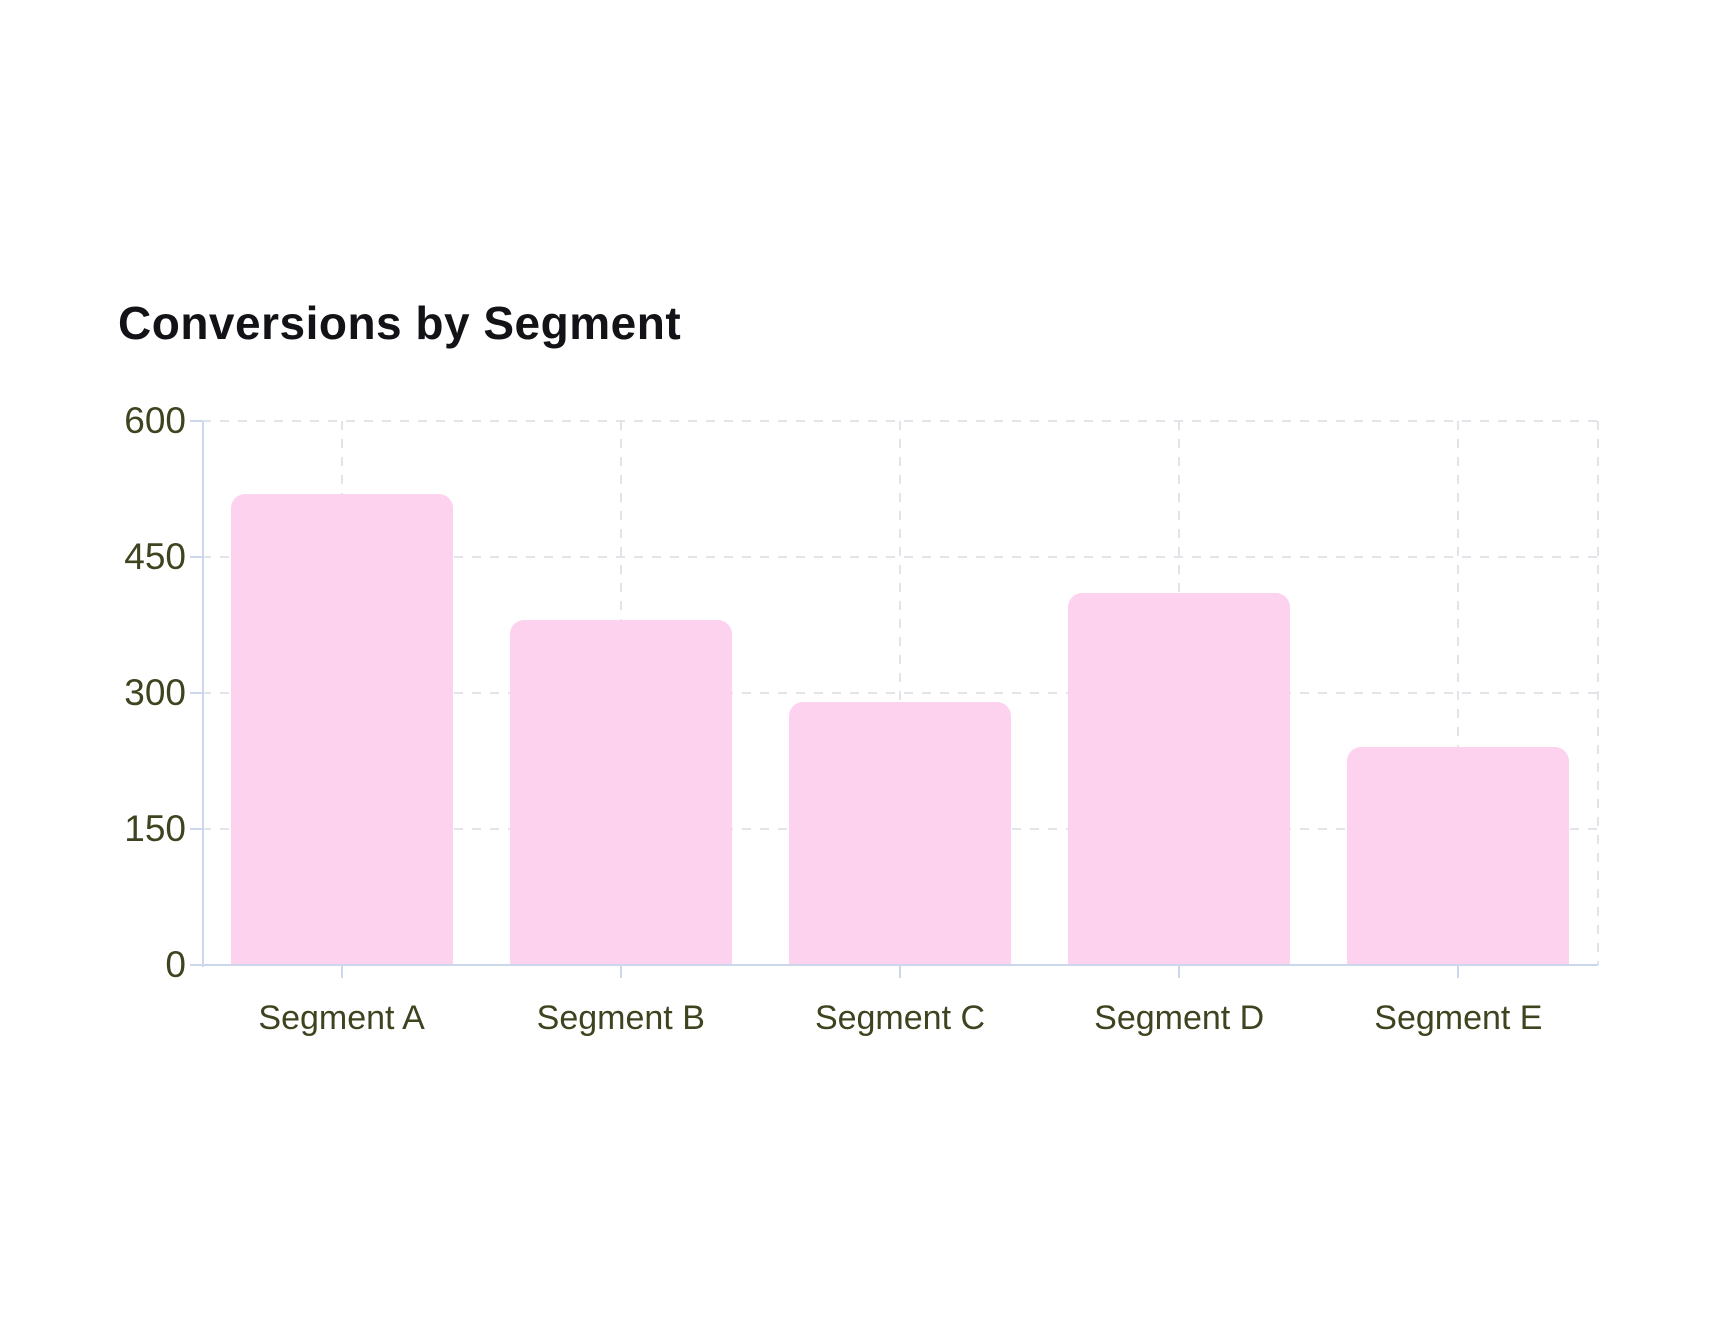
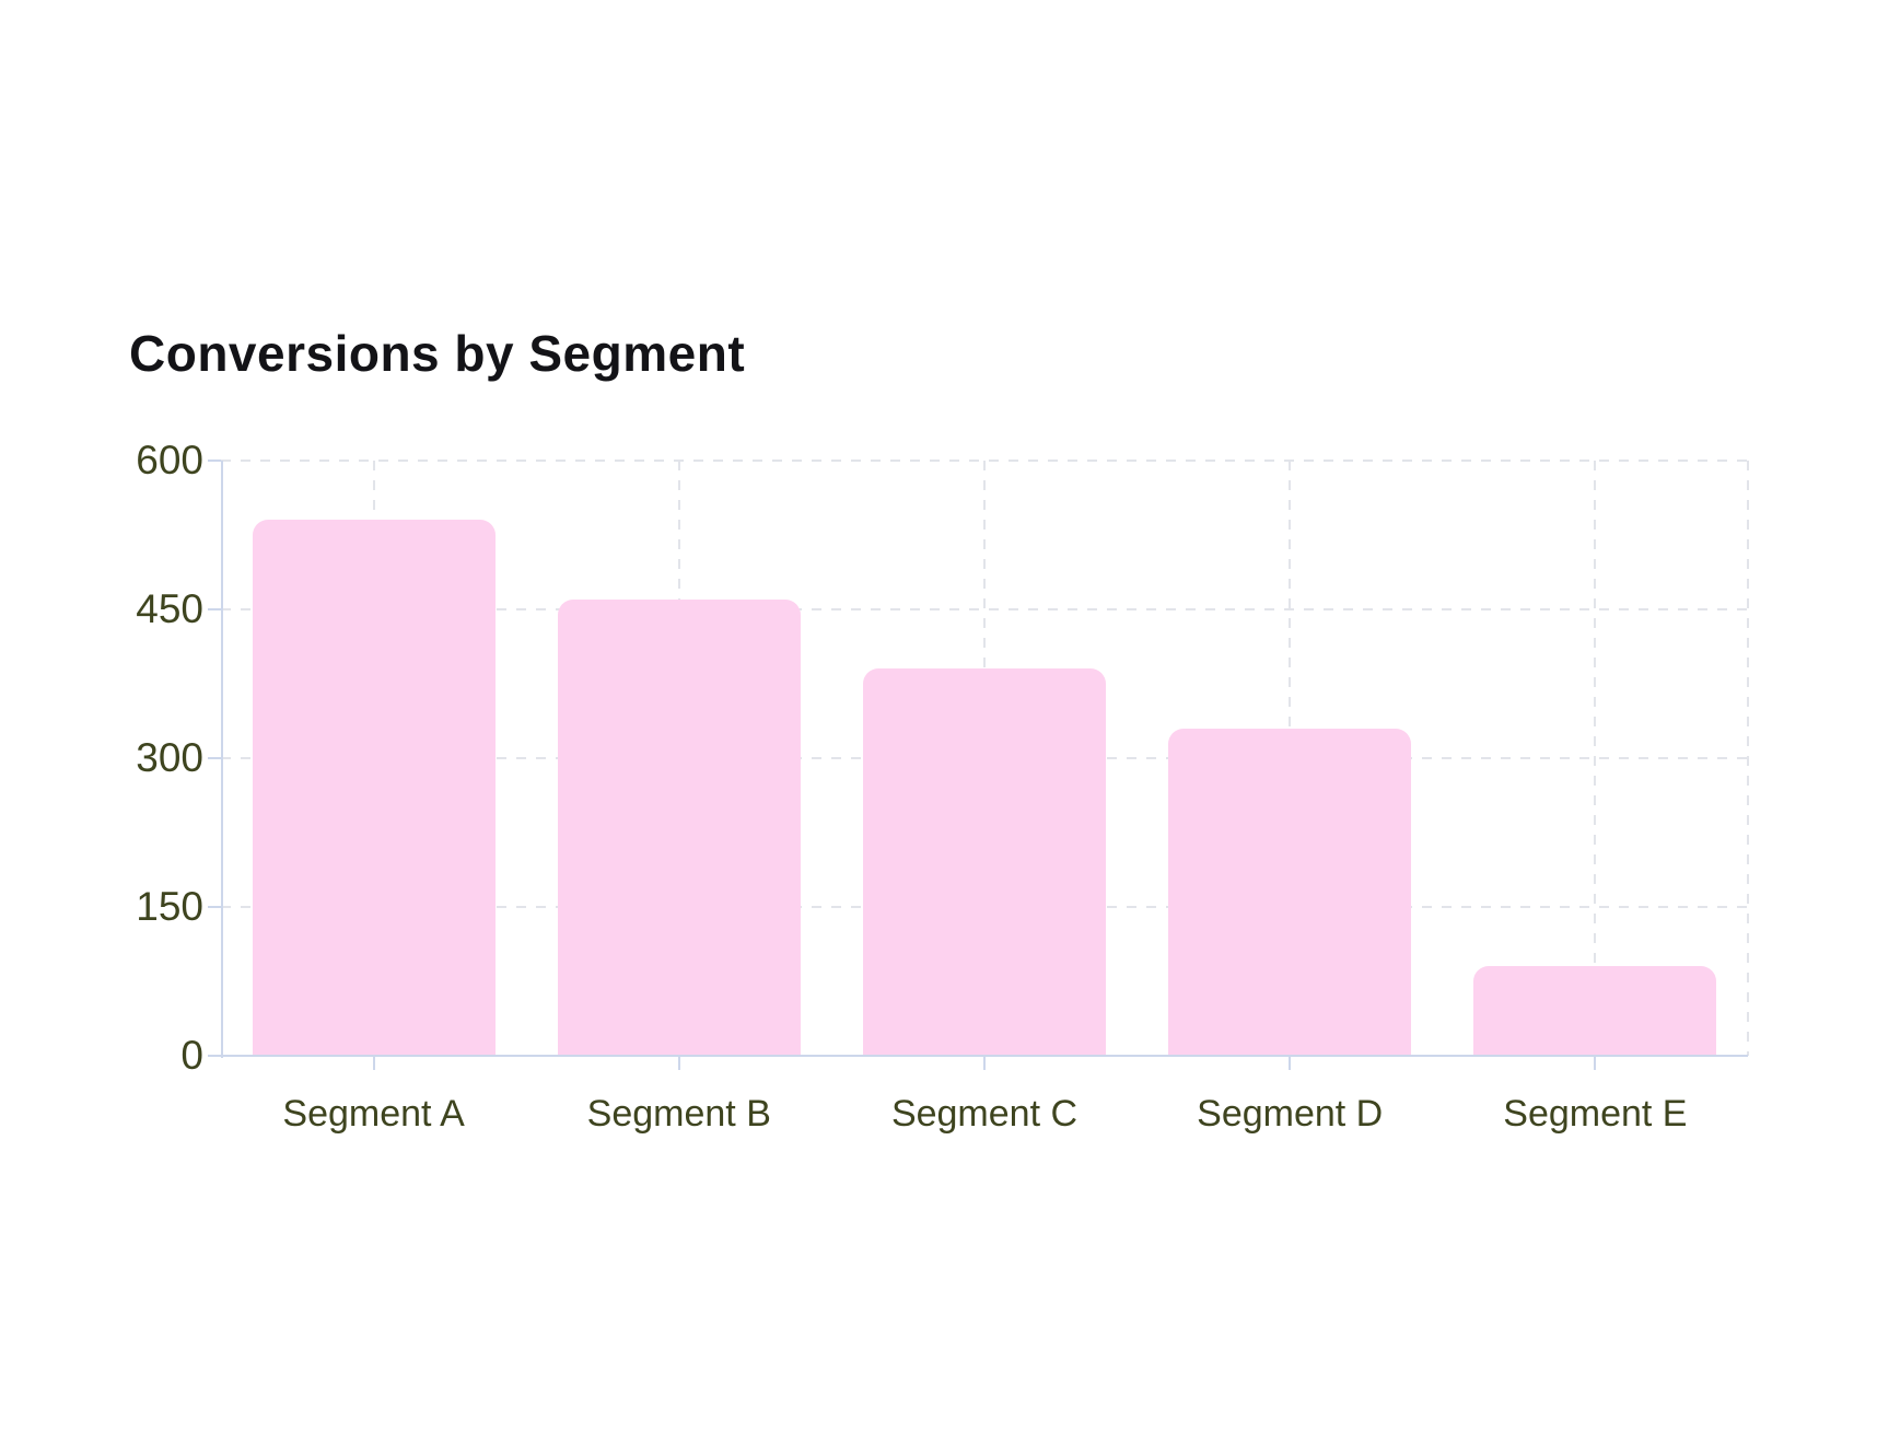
Segment A: 520 -> 540
Segment B: 380 -> 460
Segment C: 290 -> 390
Segment D: 410 -> 330
Segment E: 240 -> 90
